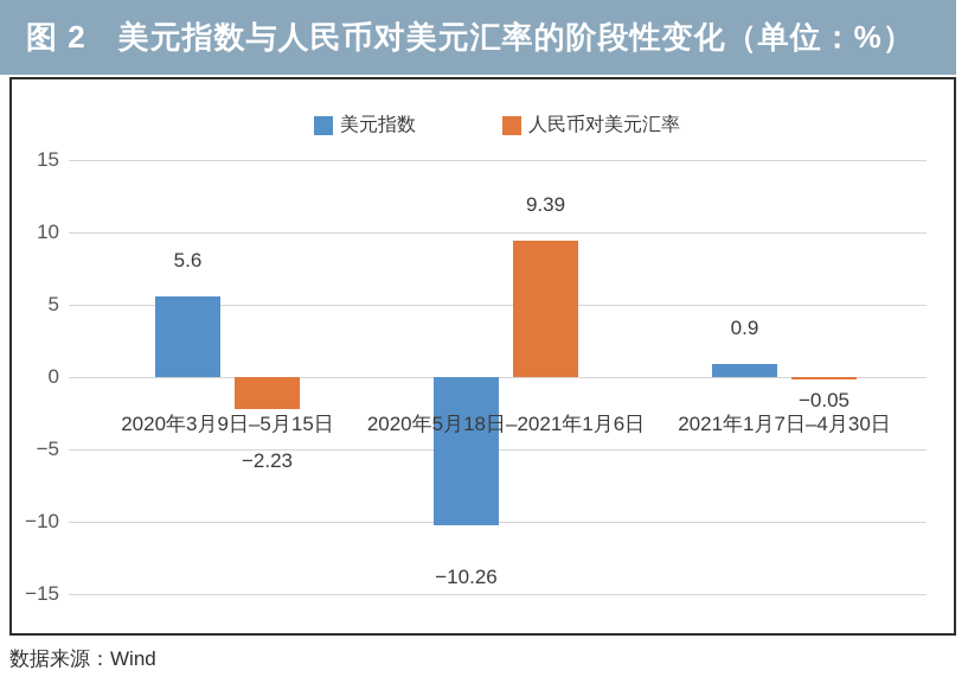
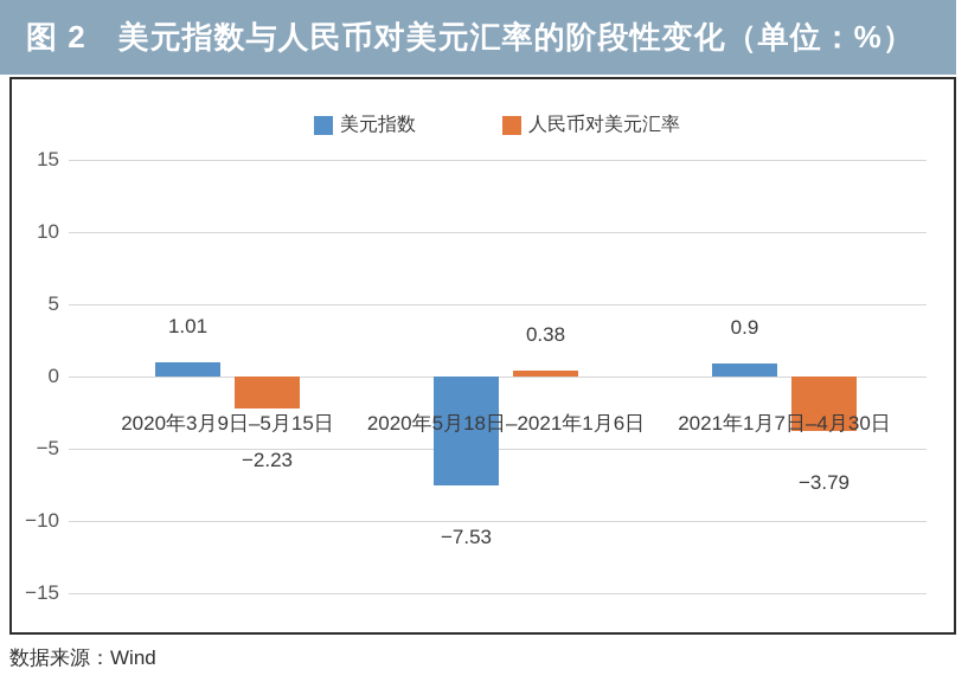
美元指数/2020年3月9日–5月15日: 5.6 -> 1.01
美元指数/2020年5月18日–2021年1月6日: −10.26 -> −7.53
人民币对美元汇率/2020年5月18日–2021年1月6日: 9.39 -> 0.38
人民币对美元汇率/2021年1月7日–4月30日: −0.05 -> −3.79
